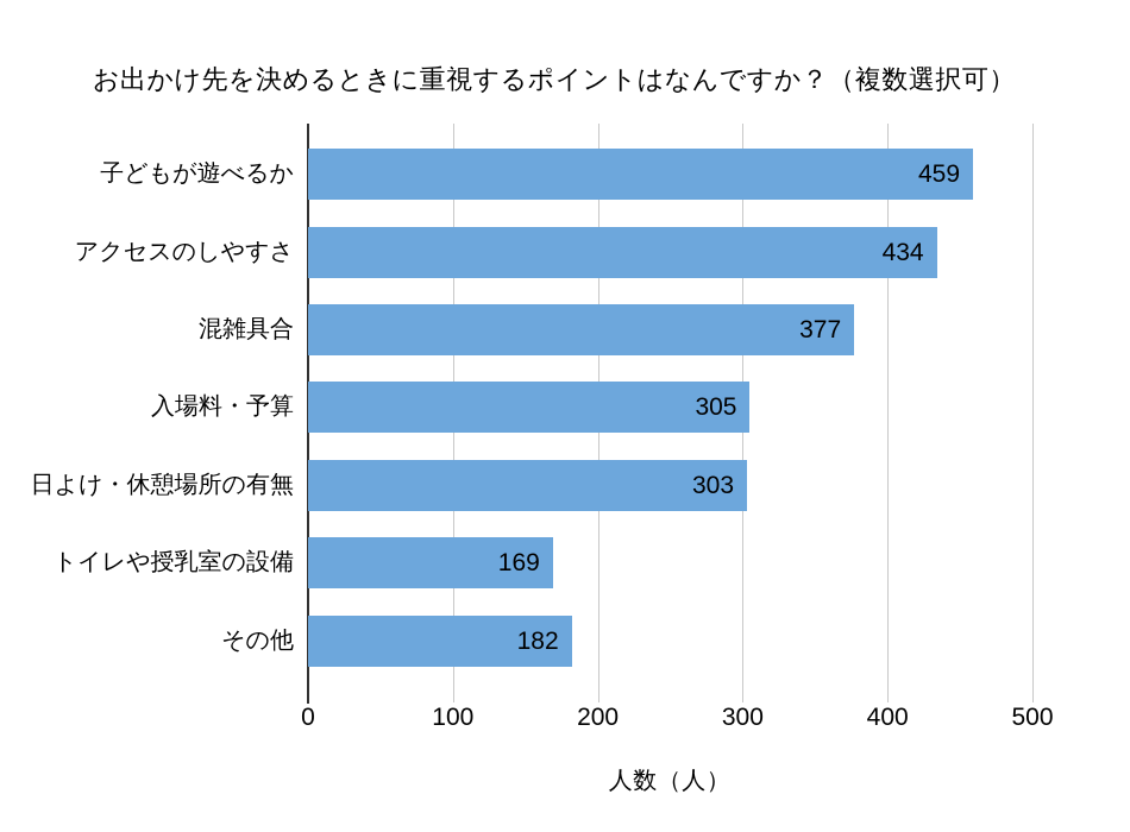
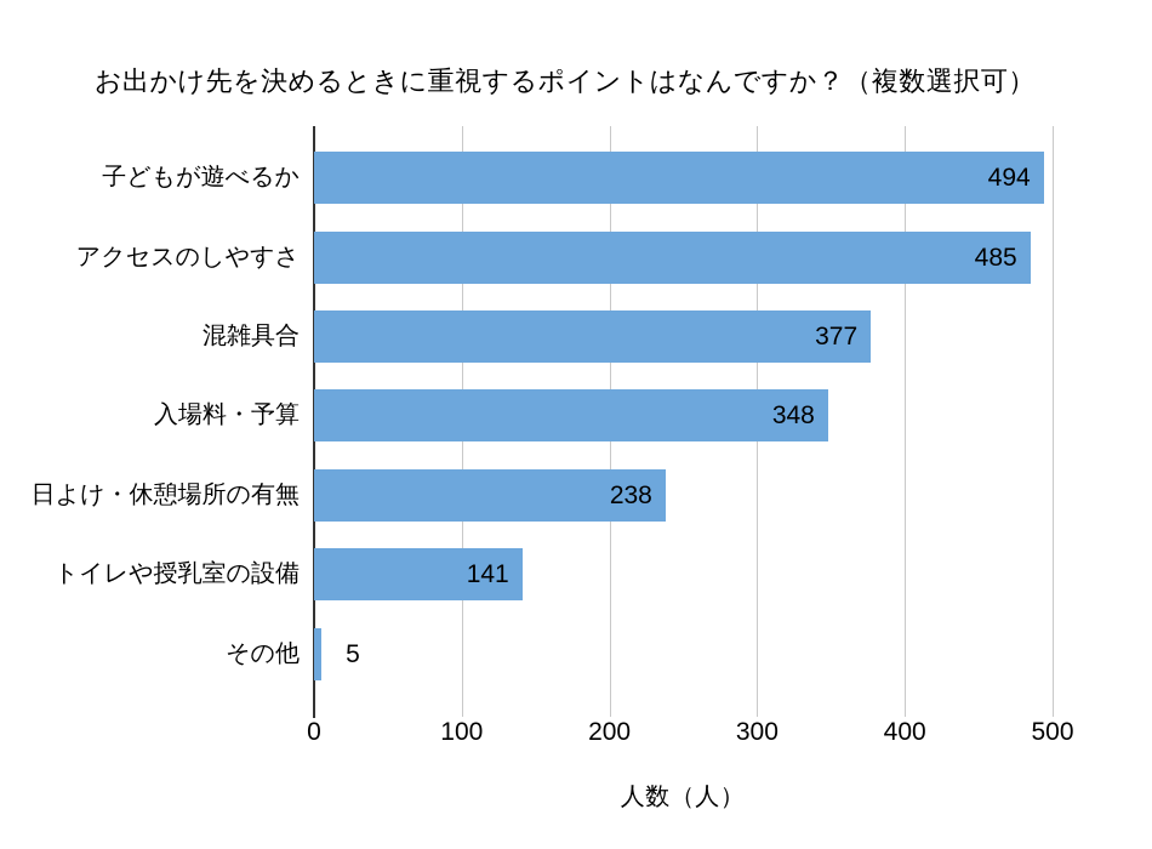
子どもが遊べるか: 459 -> 494
アクセスのしやすさ: 434 -> 485
入場料・予算: 305 -> 348
日よけ・休憩場所の有無: 303 -> 238
トイレや授乳室の設備: 169 -> 141
その他: 182 -> 5
